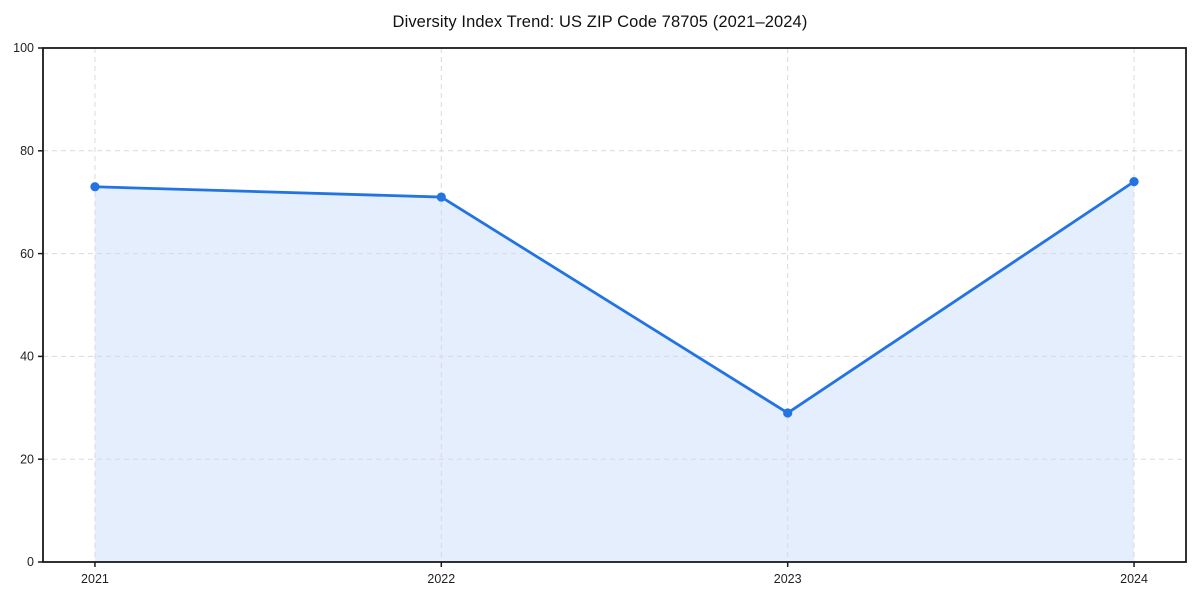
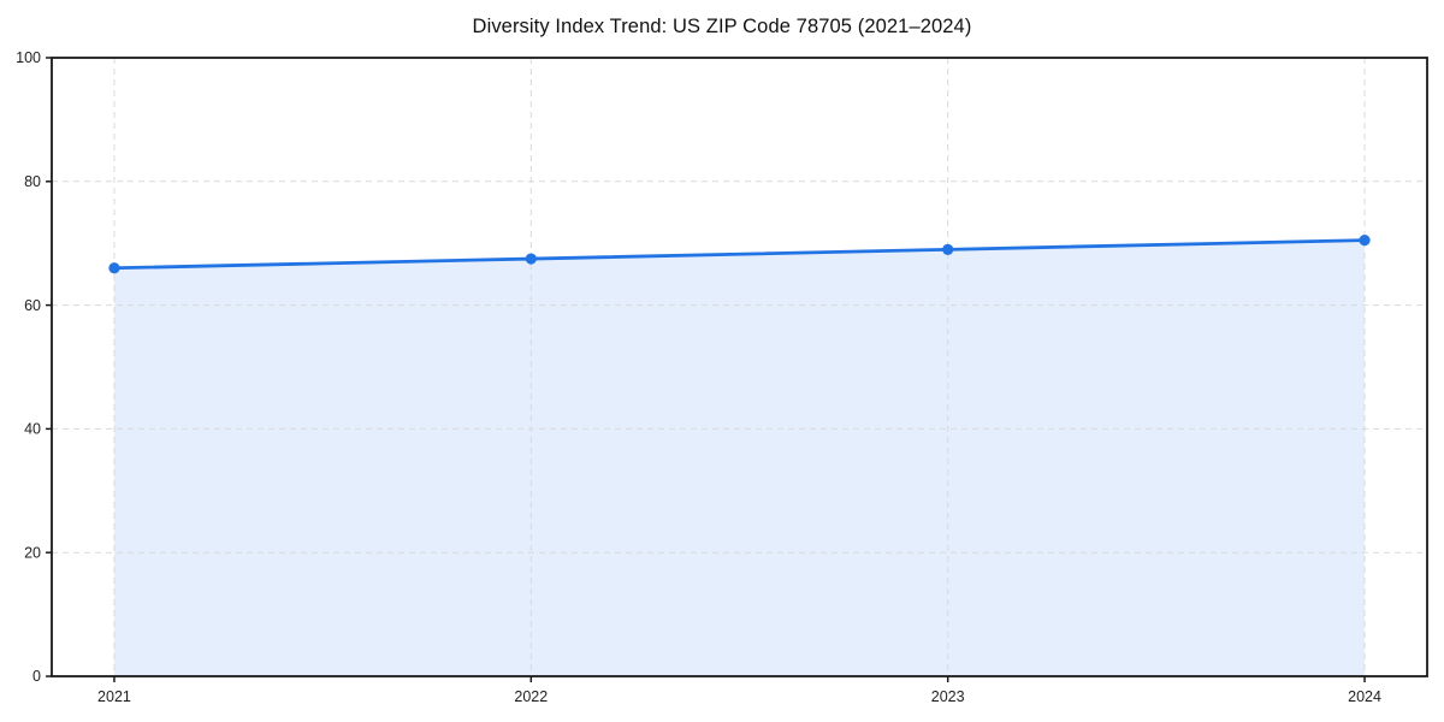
2021: 73 -> 66
2022: 71 -> 68
2023: 29 -> 69
2024: 74 -> 70
